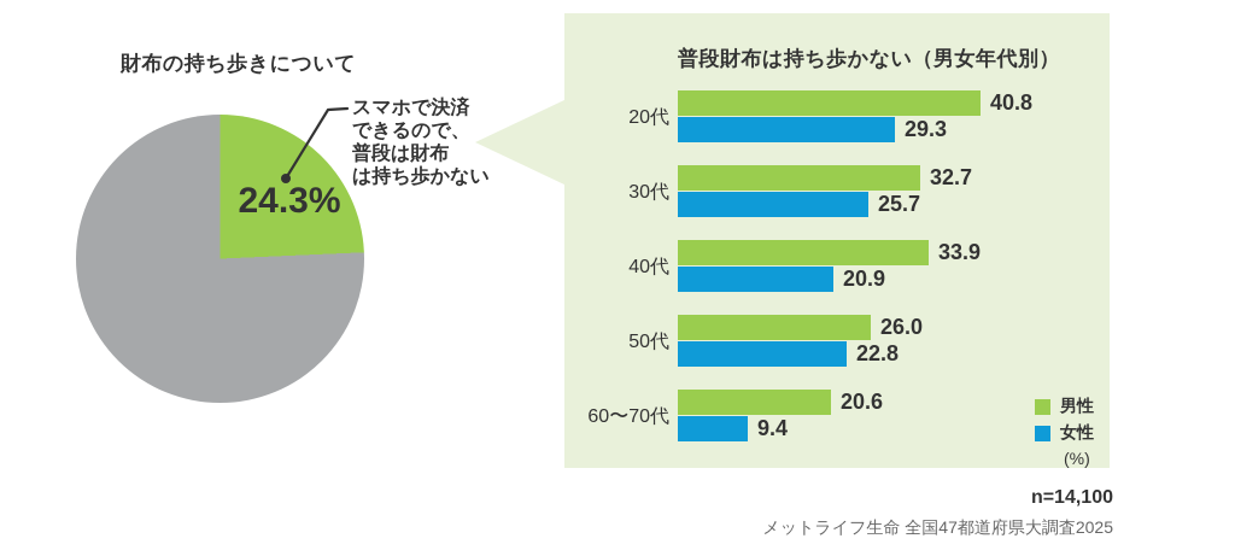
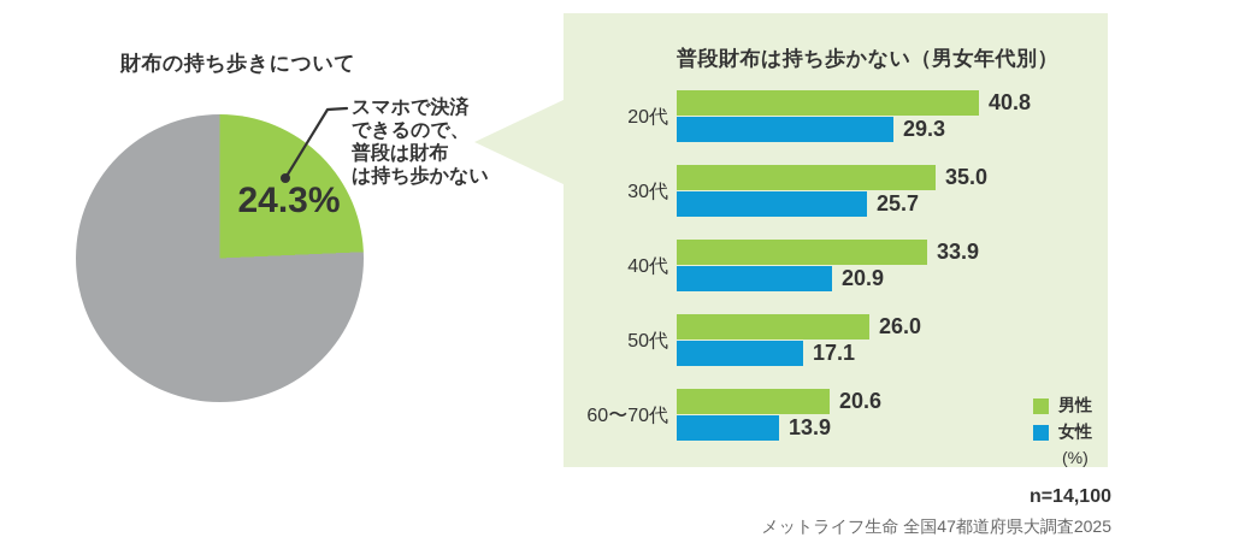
普段財布は持ち歩かない（男女年代別）/男性/30代: 32.7 -> 35.0
普段財布は持ち歩かない（男女年代別）/女性/50代: 22.8 -> 17.1
普段財布は持ち歩かない（男女年代別）/女性/60〜70代: 9.4 -> 13.9
